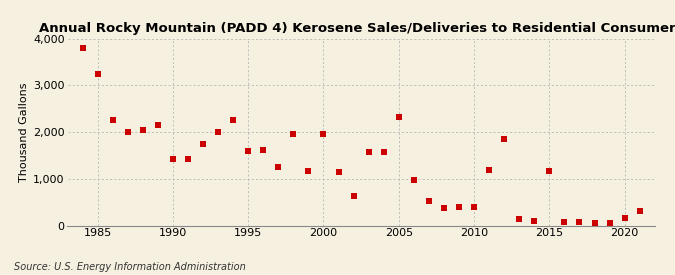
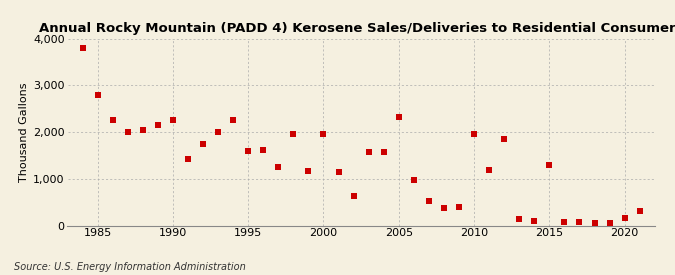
1985: 3,250 -> 2,800
1990: 1,430 -> 2,250
2010: 390 -> 1,950
2015: 1,160 -> 1,300
